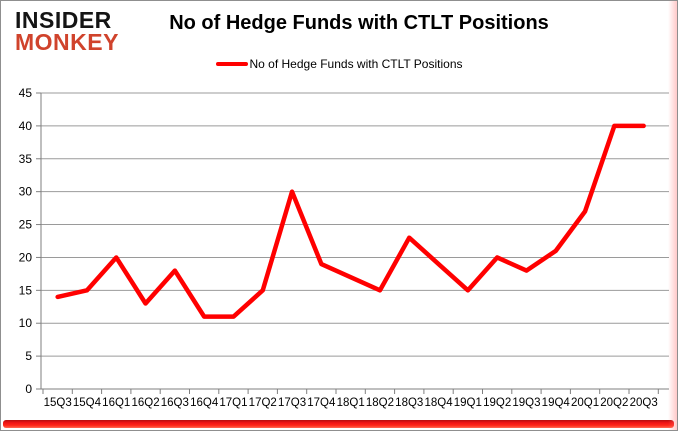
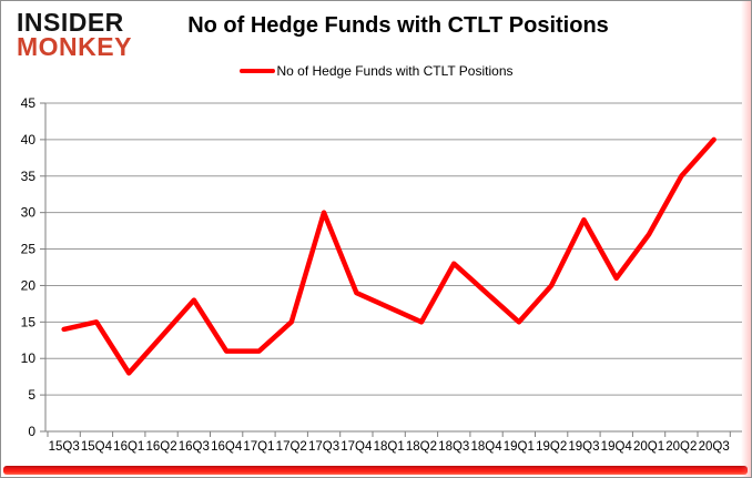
16Q1: 20 -> 8
19Q3: 18 -> 29
20Q2: 40 -> 35
